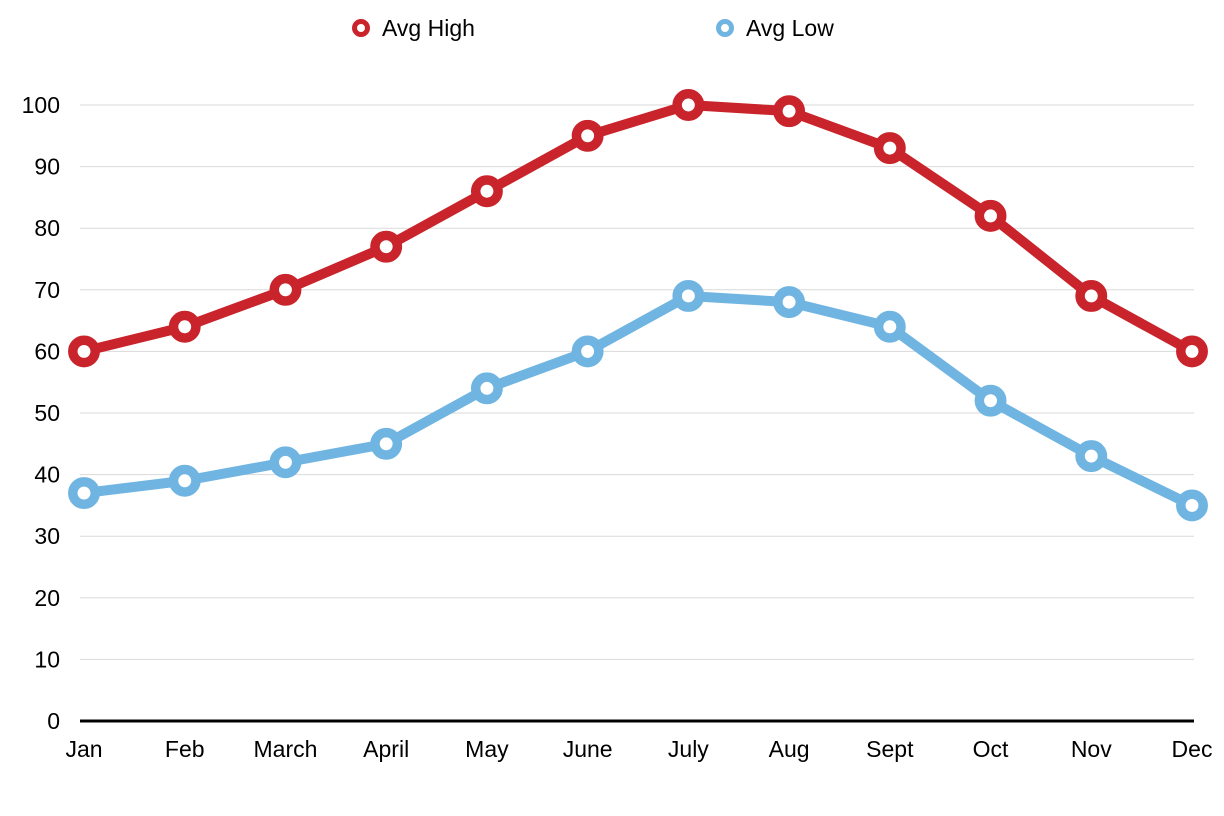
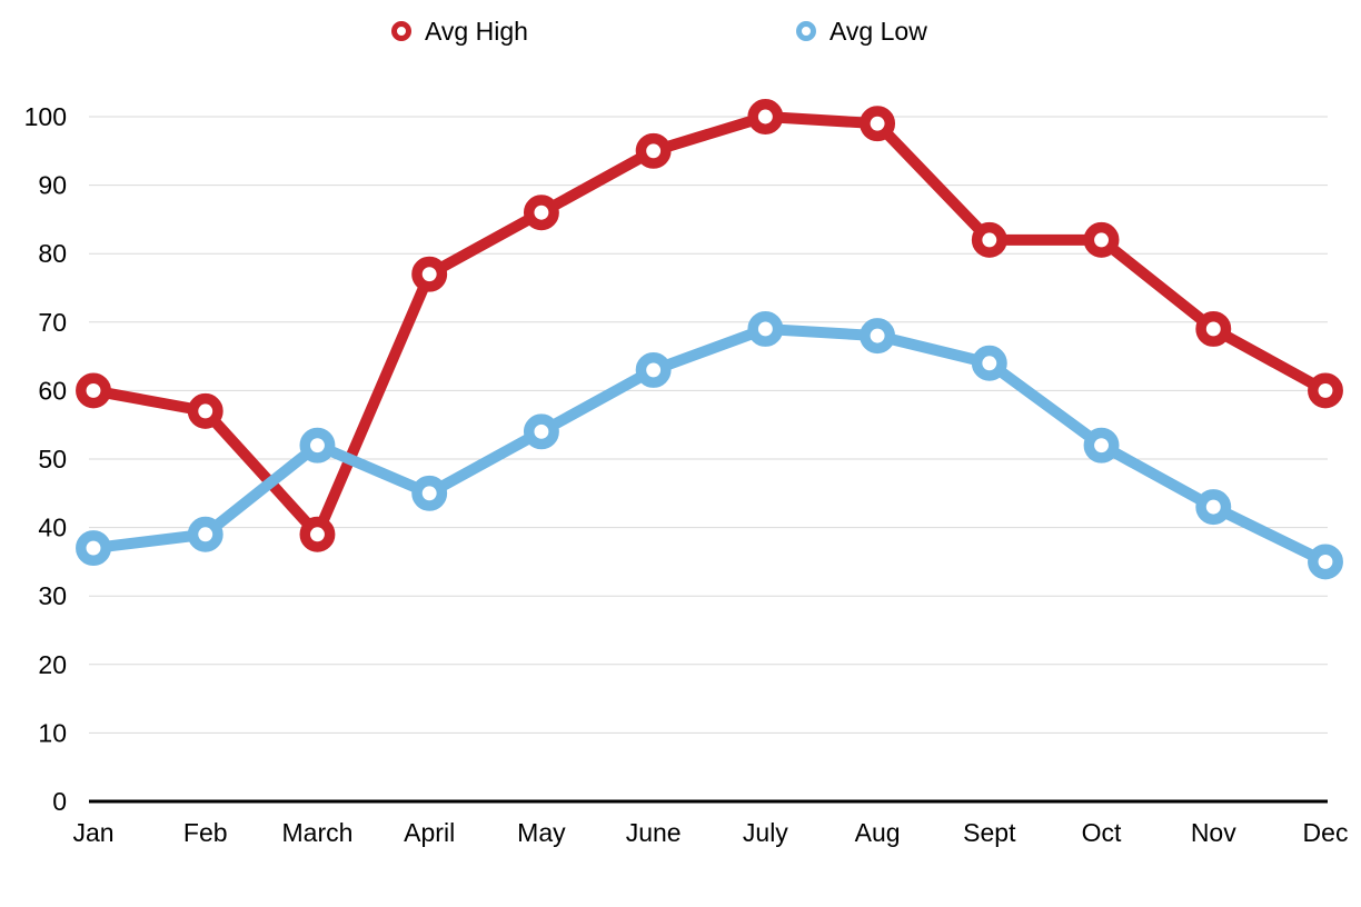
Avg High/Feb: 64 -> 57
Avg High/March: 70 -> 39
Avg Low/March: 42 -> 52
Avg Low/June: 60 -> 63
Avg High/Sept: 93 -> 82
